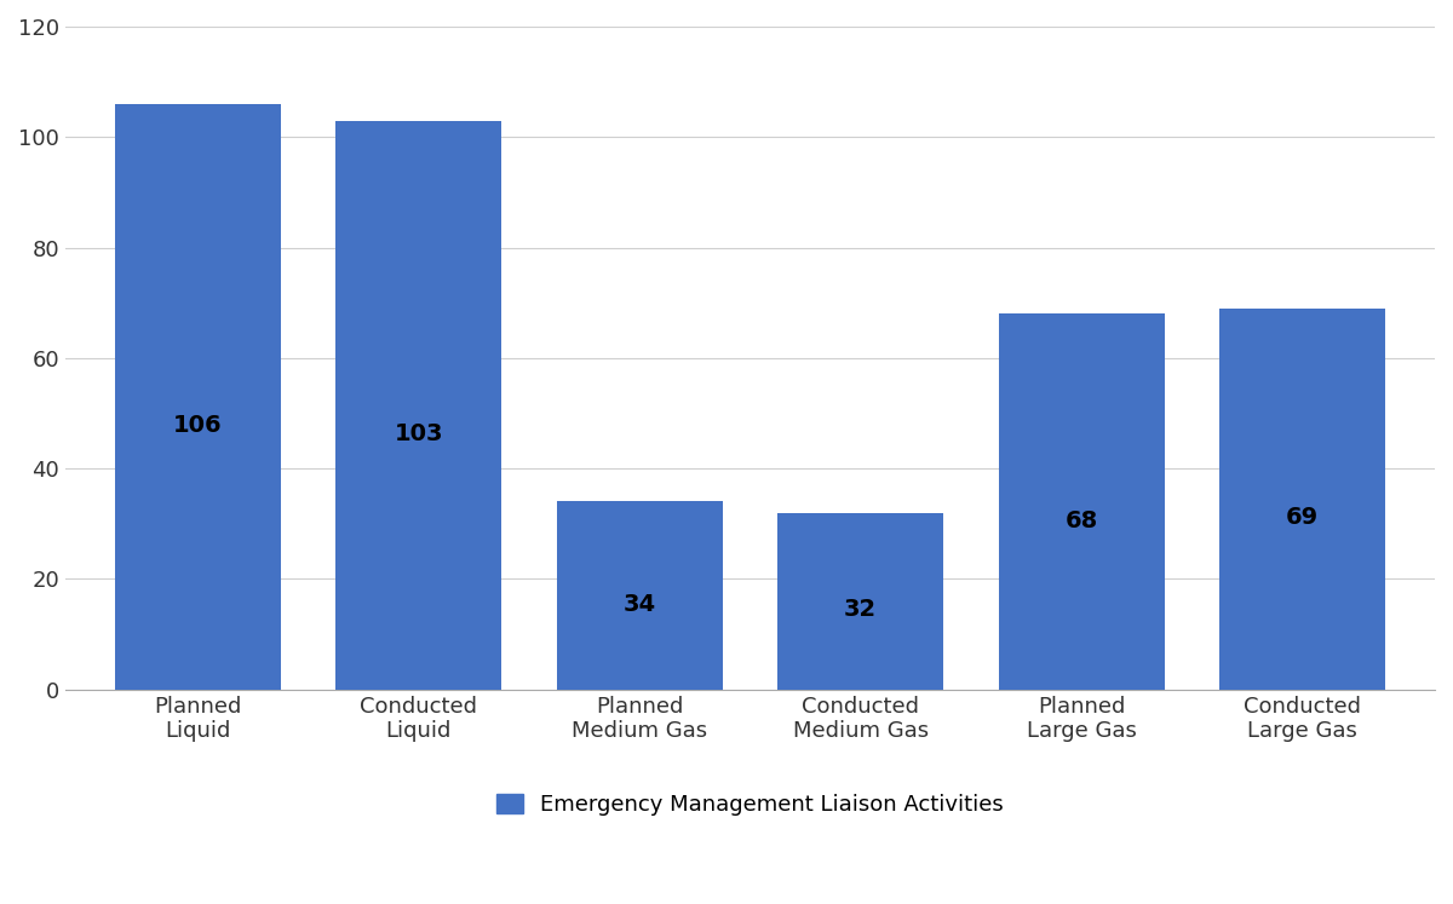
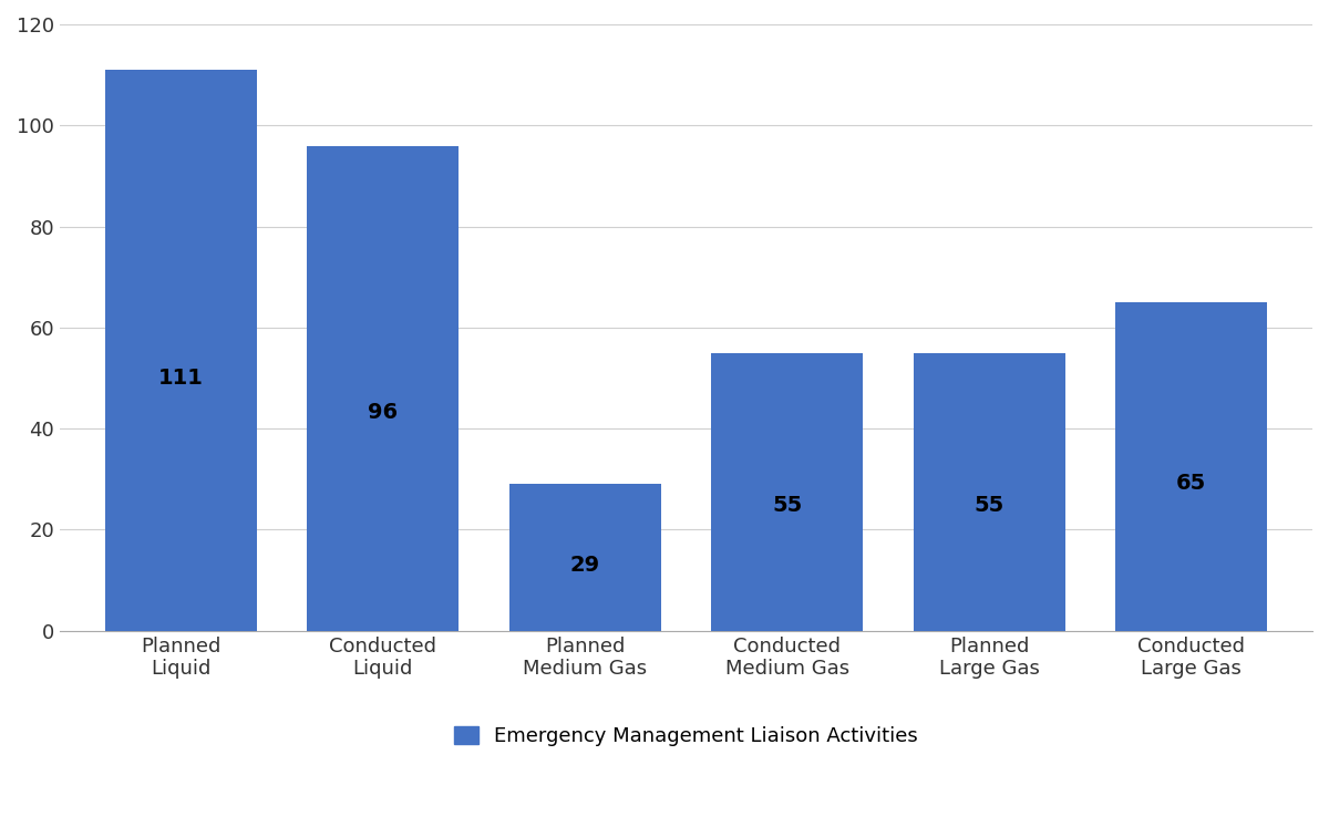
Planned Liquid: 106 -> 111
Conducted Liquid: 103 -> 96
Planned Medium Gas: 34 -> 29
Conducted Medium Gas: 32 -> 55
Planned Large Gas: 68 -> 55
Conducted Large Gas: 69 -> 65
